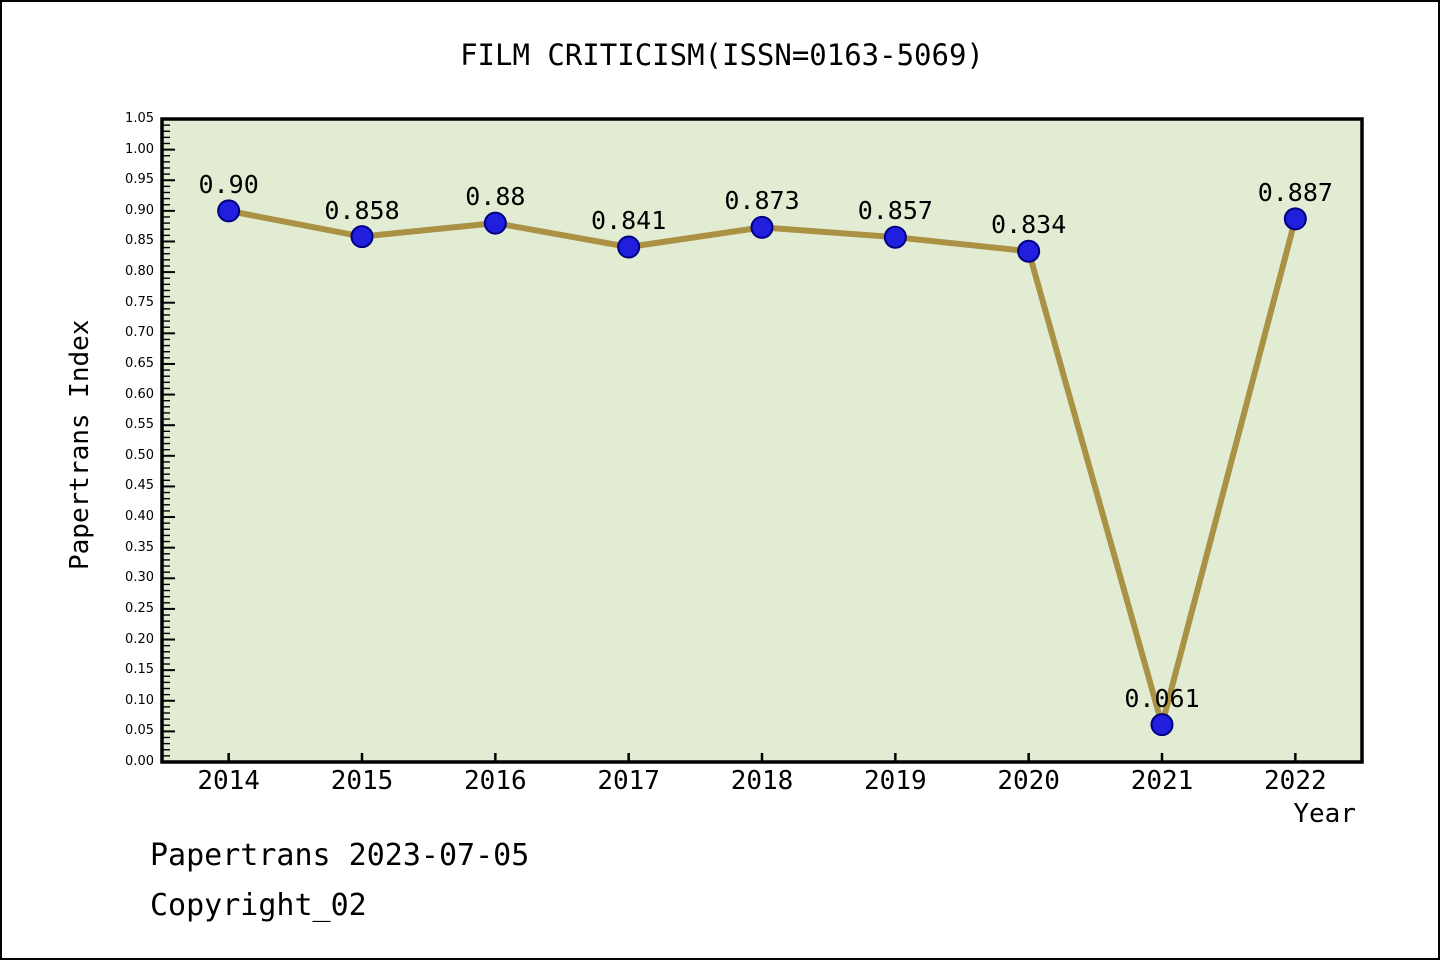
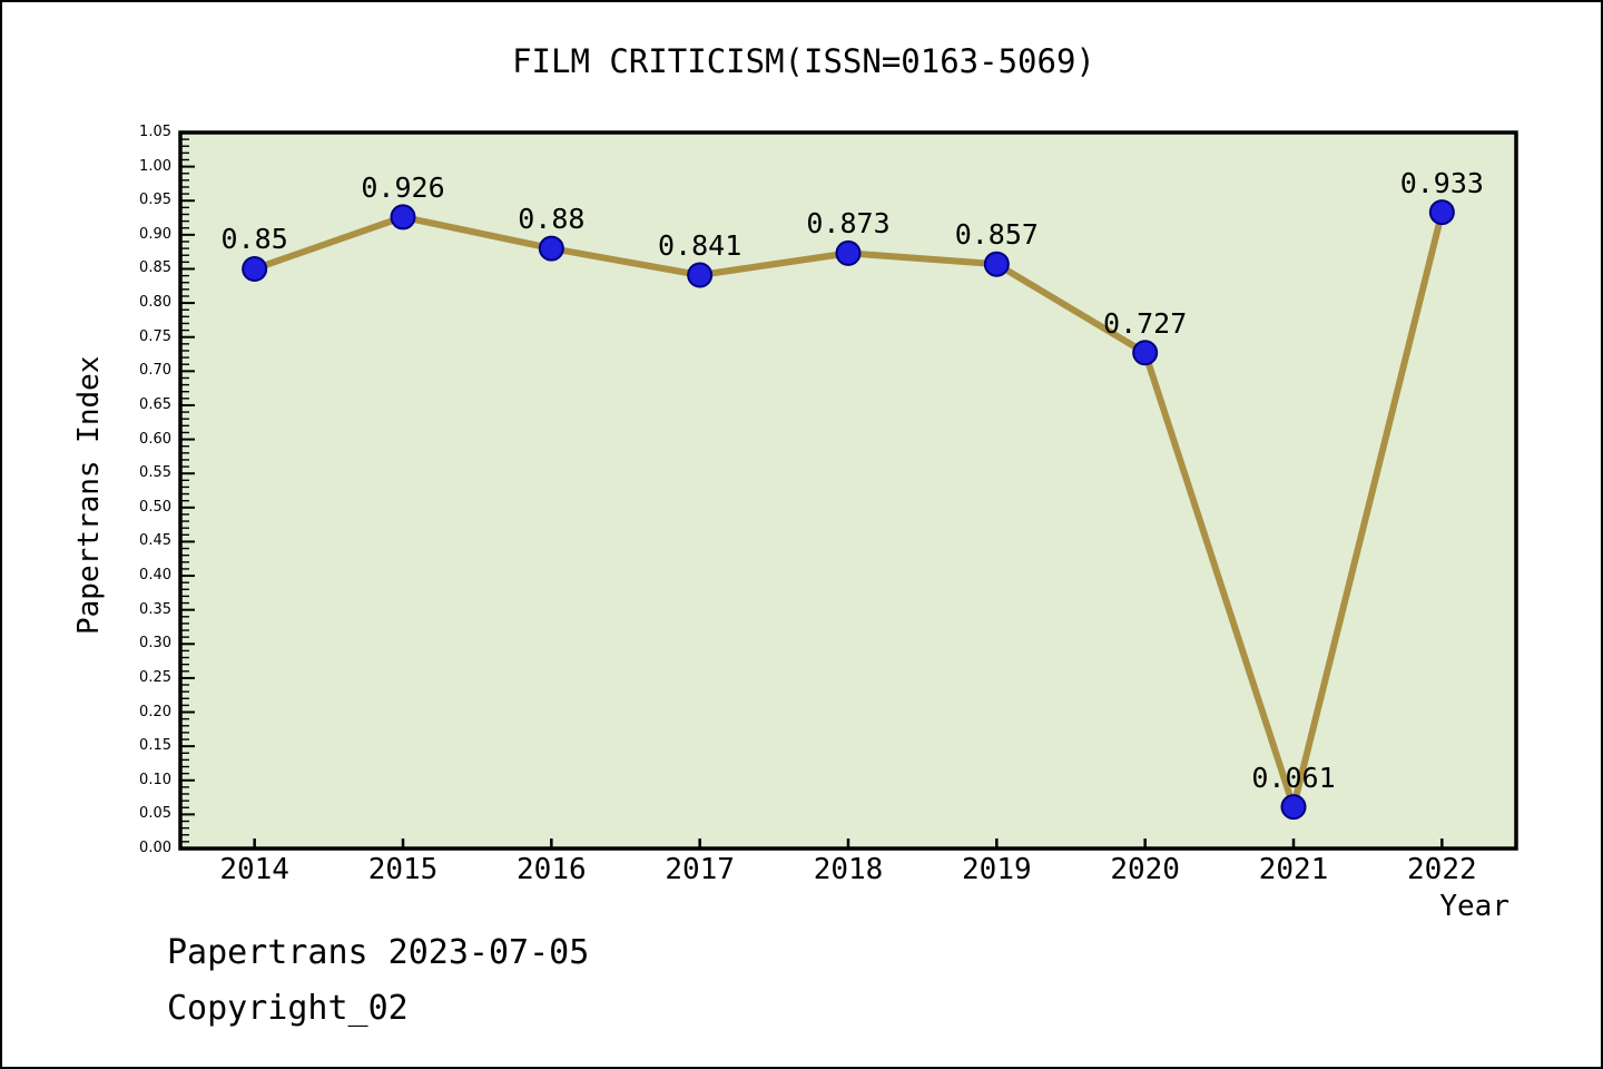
2014: 0.90 -> 0.85
2015: 0.858 -> 0.926
2020: 0.834 -> 0.727
2022: 0.887 -> 0.933
